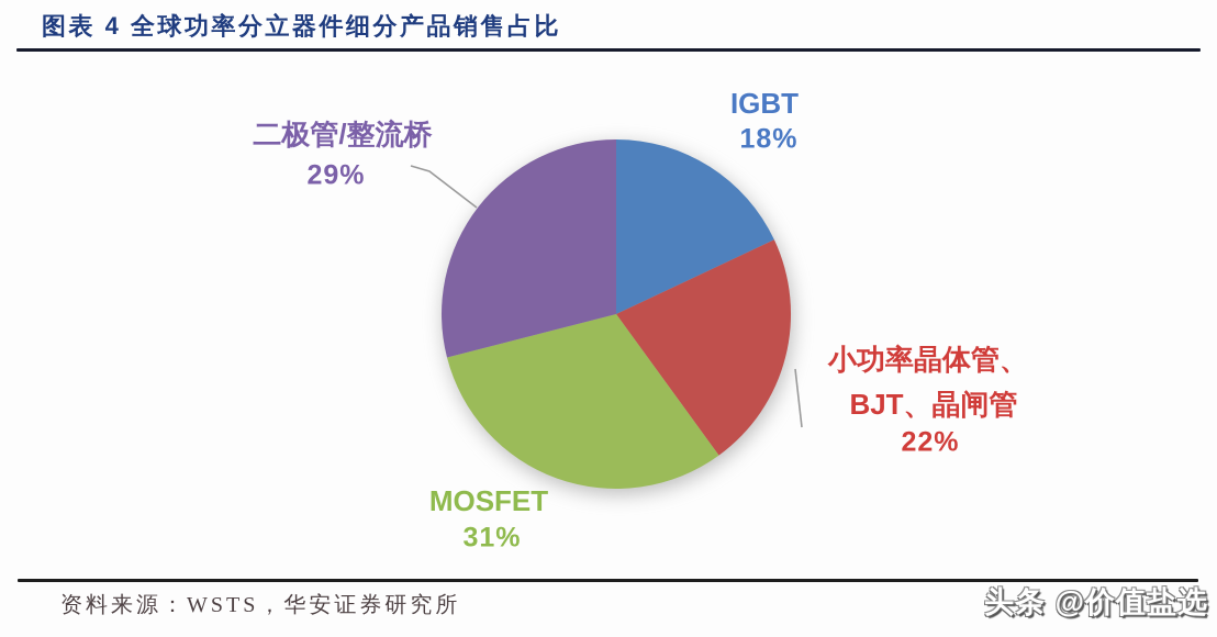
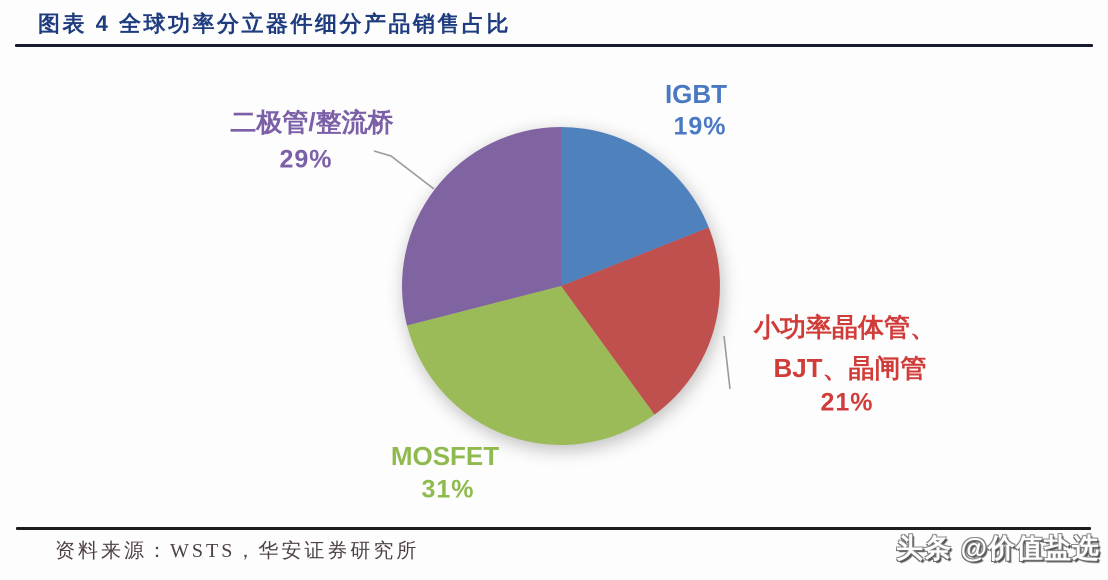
IGBT: 18% -> 19%
小功率晶体管、BJT、晶闸管: 22% -> 21%
